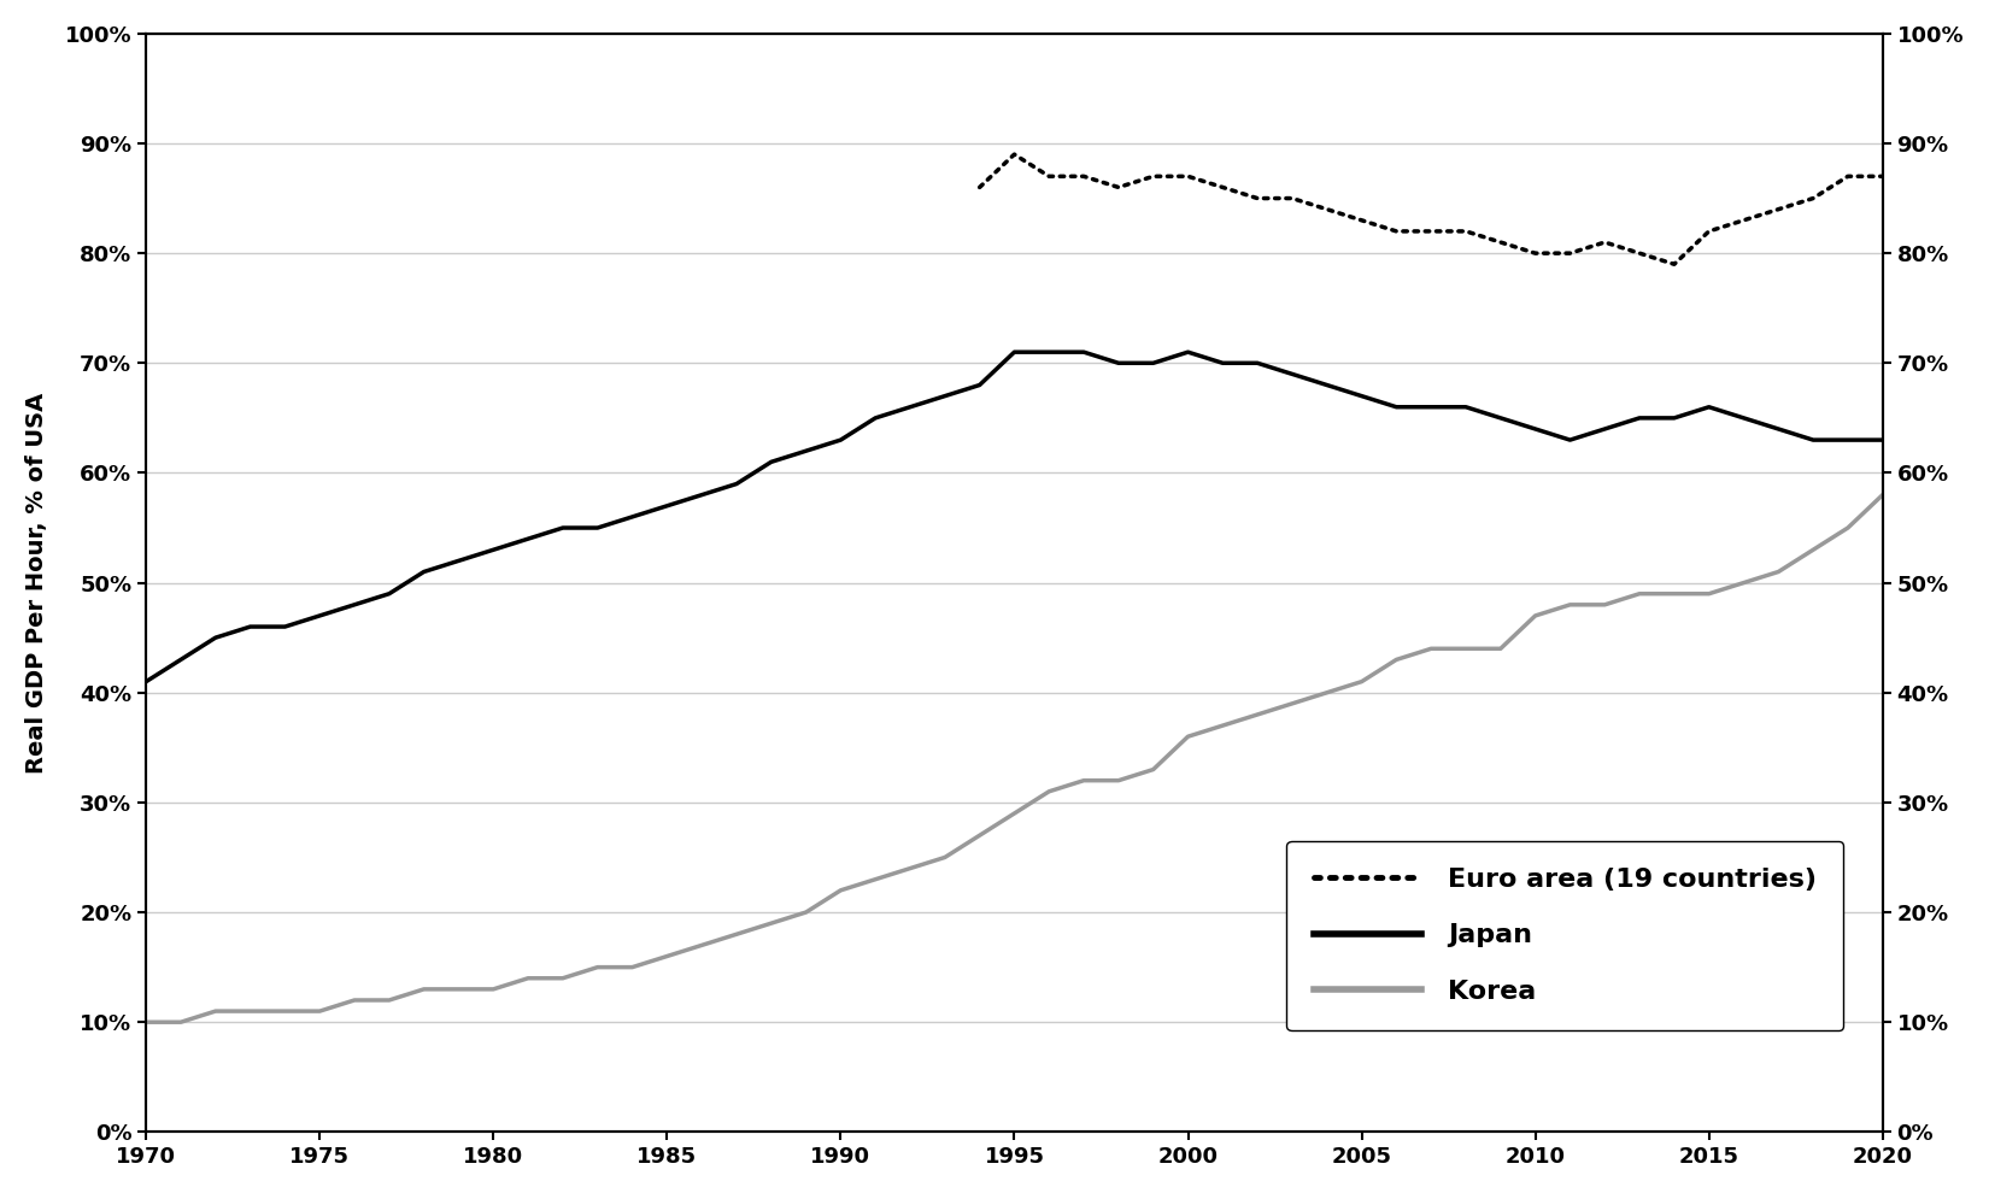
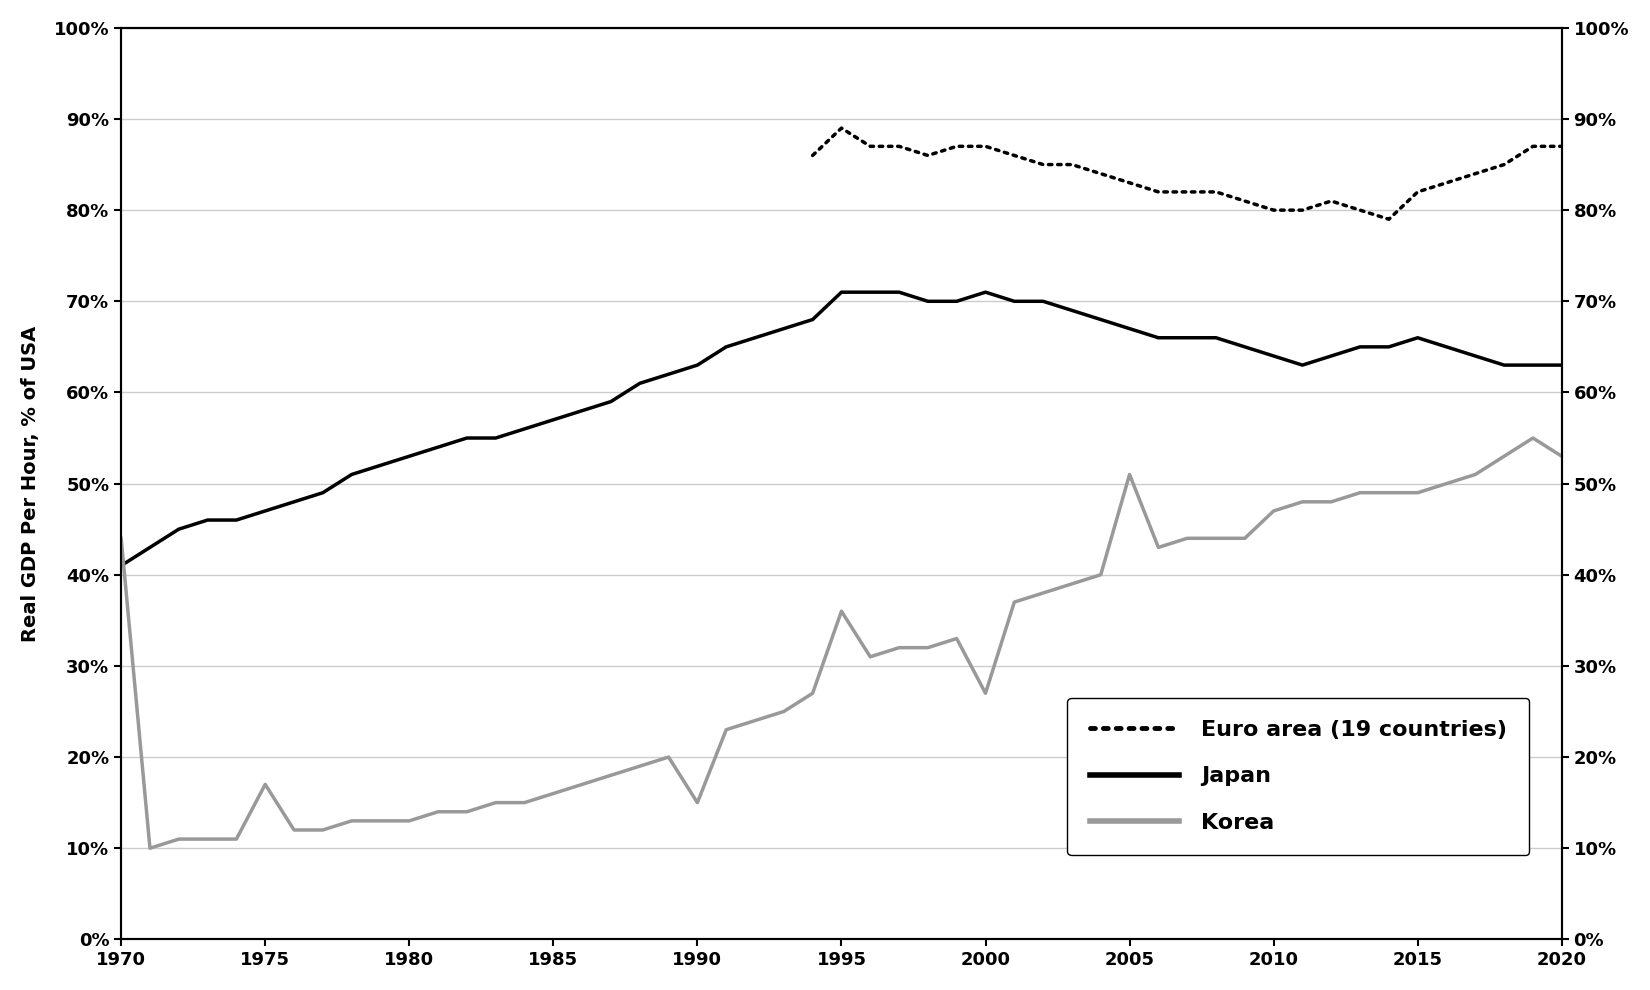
Korea/1970: 10% -> 44%
Korea/1975: 11% -> 17%
Korea/1990: 22% -> 15%
Korea/1995: 29% -> 36%
Korea/2000: 36% -> 27%
Korea/2005: 41% -> 51%
Korea/2020: 58% -> 53%
